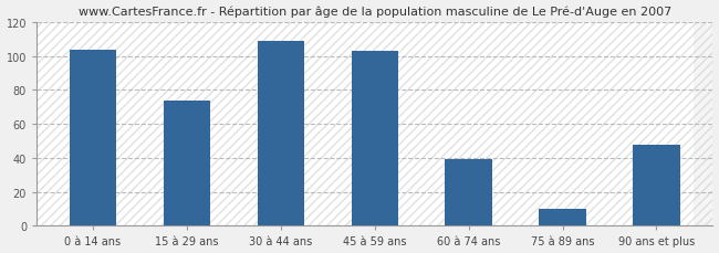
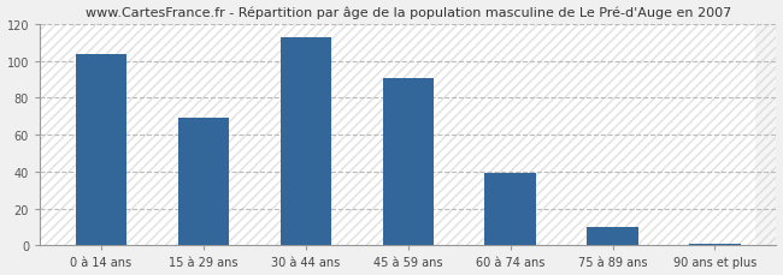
15 à 29 ans: 74 -> 69
30 à 44 ans: 109 -> 113
45 à 59 ans: 103 -> 91
90 ans et plus: 48 -> 1
